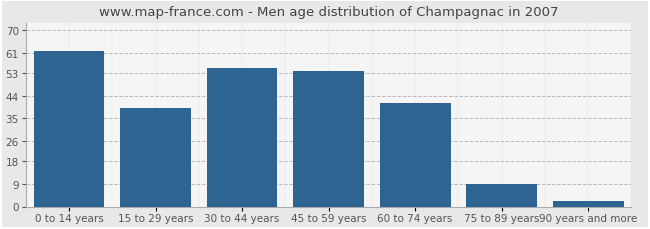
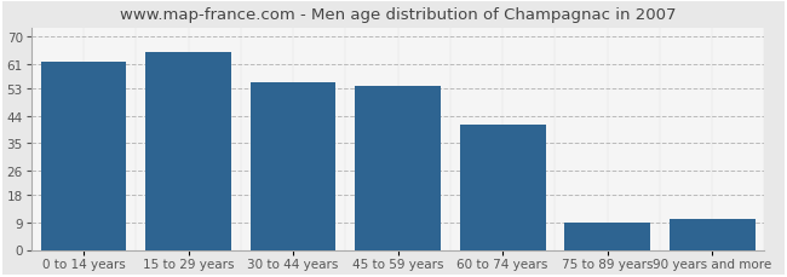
15 to 29 years: 39 -> 65
90 years and more: 2 -> 10
